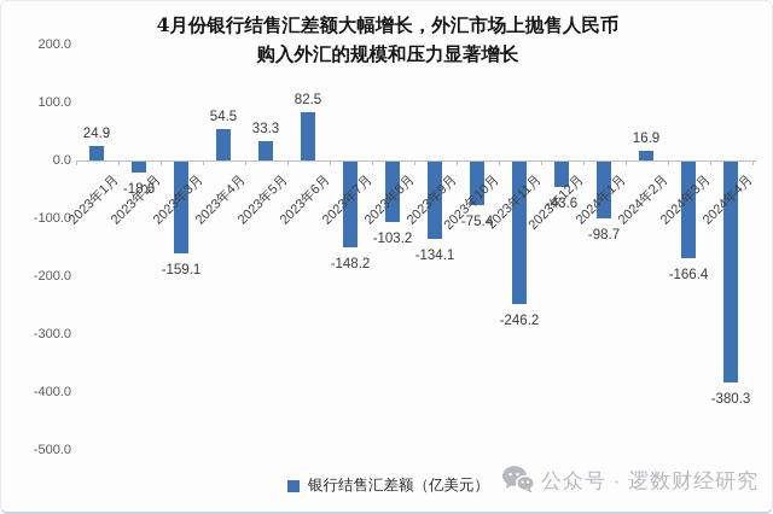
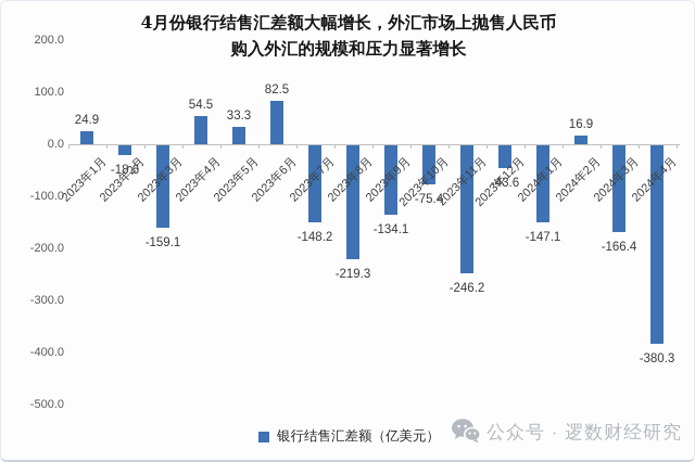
2023年8月: -103.2 -> -219.3
2024年1月: -98.7 -> -147.1
